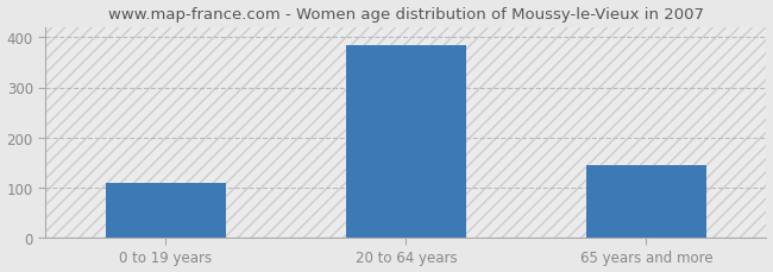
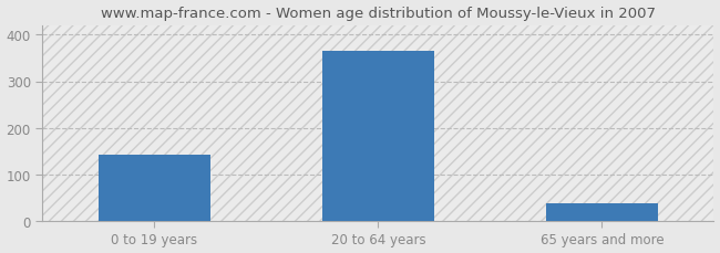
0 to 19 years: 110 -> 143
20 to 64 years: 385 -> 365
65 years and more: 145 -> 37
